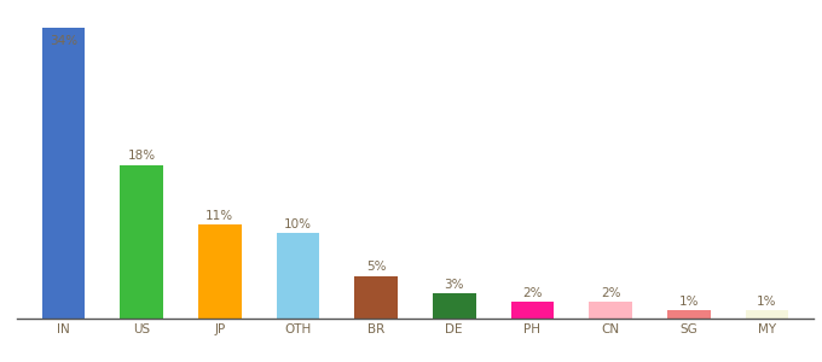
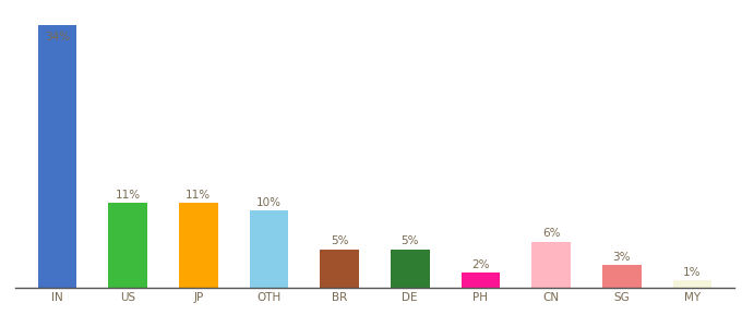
US: 18% -> 11%
DE: 3% -> 5%
CN: 2% -> 6%
SG: 1% -> 3%
